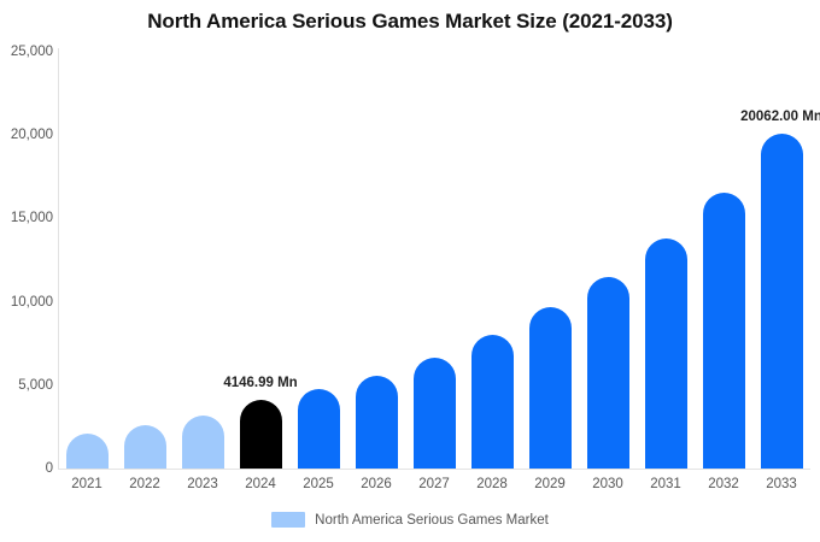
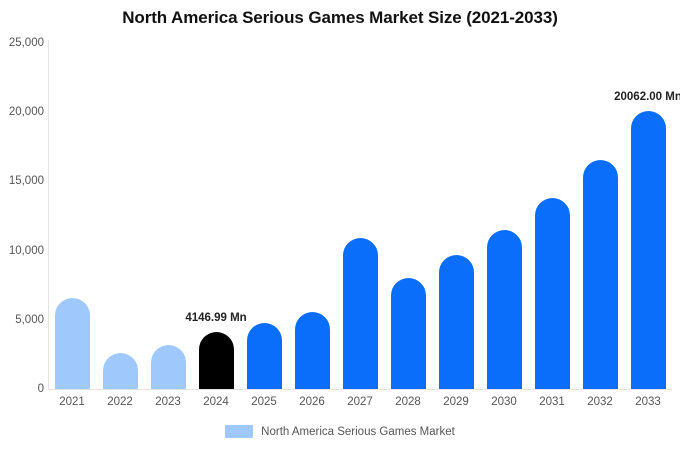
2021: 2100 -> 6600
2027: 6600 -> 10900
